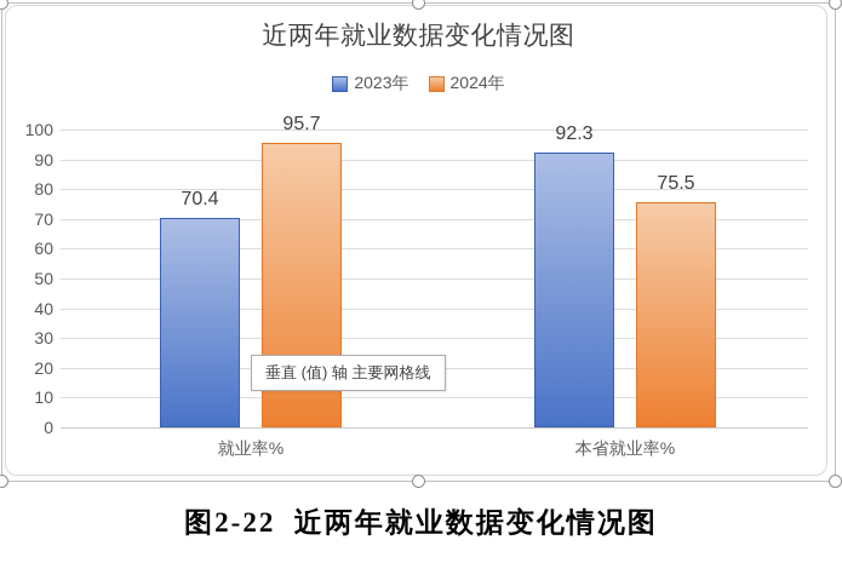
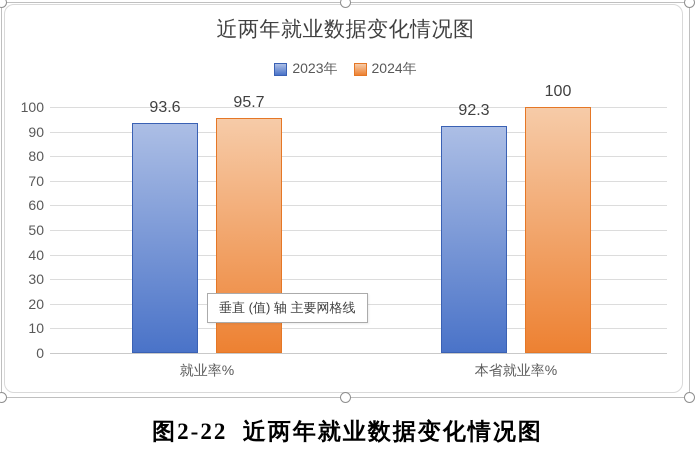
2023年/就业率%: 70.4 -> 93.6
2024年/本省就业率%: 75.5 -> 100
